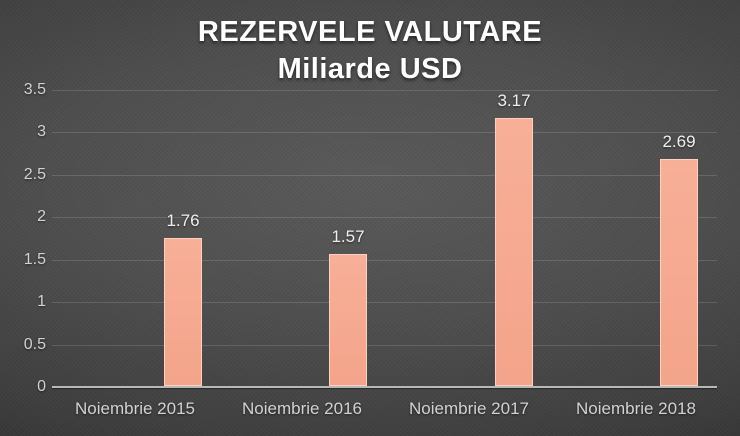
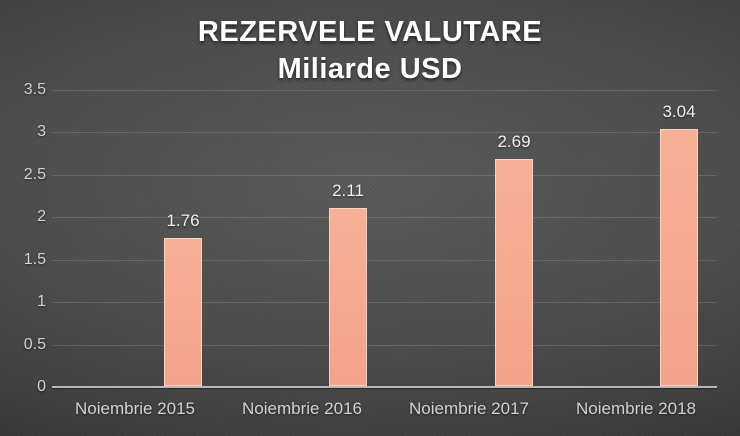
Noiembrie 2016: 1.57 -> 2.11
Noiembrie 2017: 3.17 -> 2.69
Noiembrie 2018: 2.69 -> 3.04
